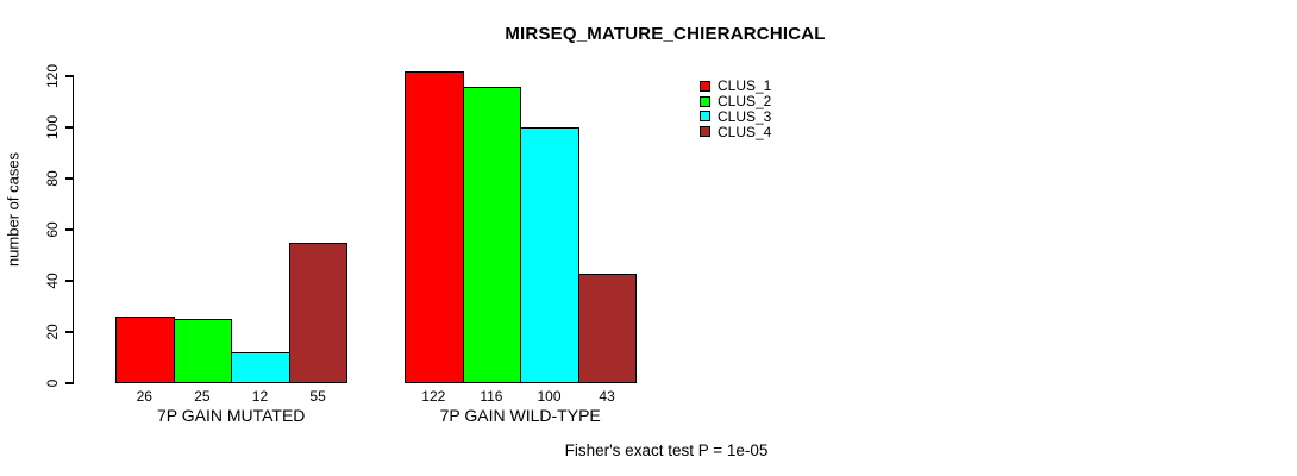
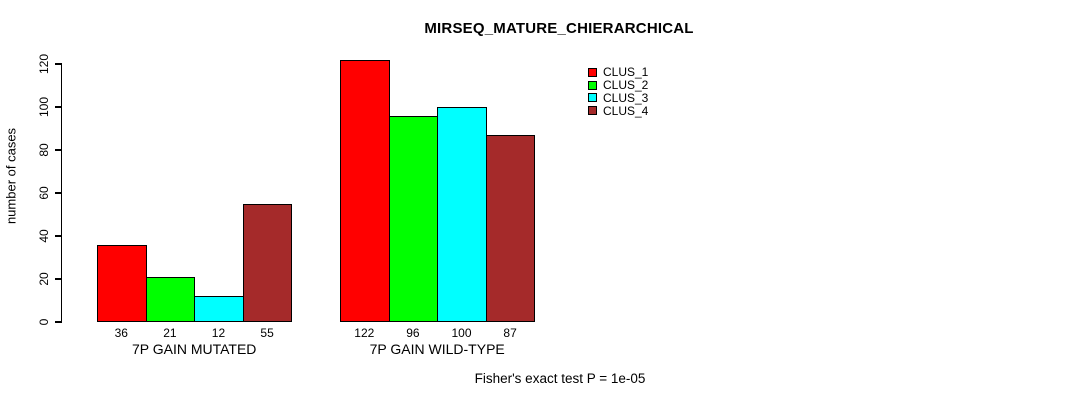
CLUS_1/7P GAIN MUTATED: 26 -> 36
CLUS_2/7P GAIN MUTATED: 25 -> 21
CLUS_2/7P GAIN WILD-TYPE: 116 -> 96
CLUS_4/7P GAIN WILD-TYPE: 43 -> 87
